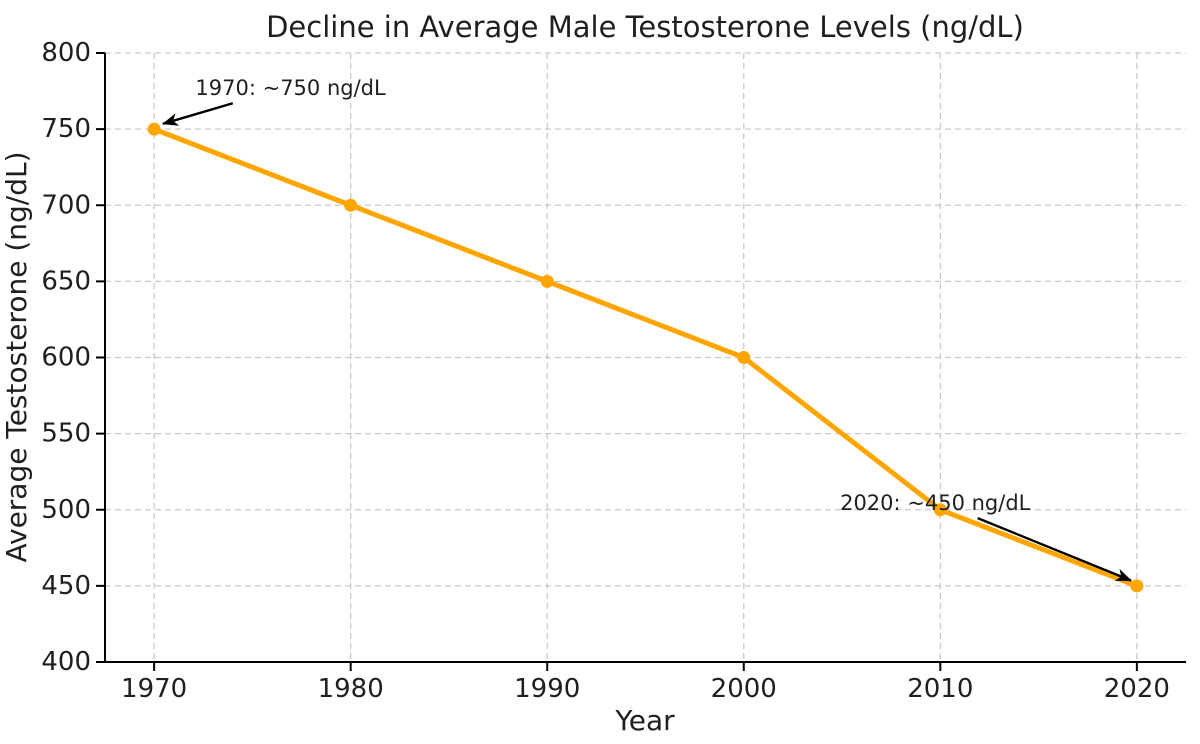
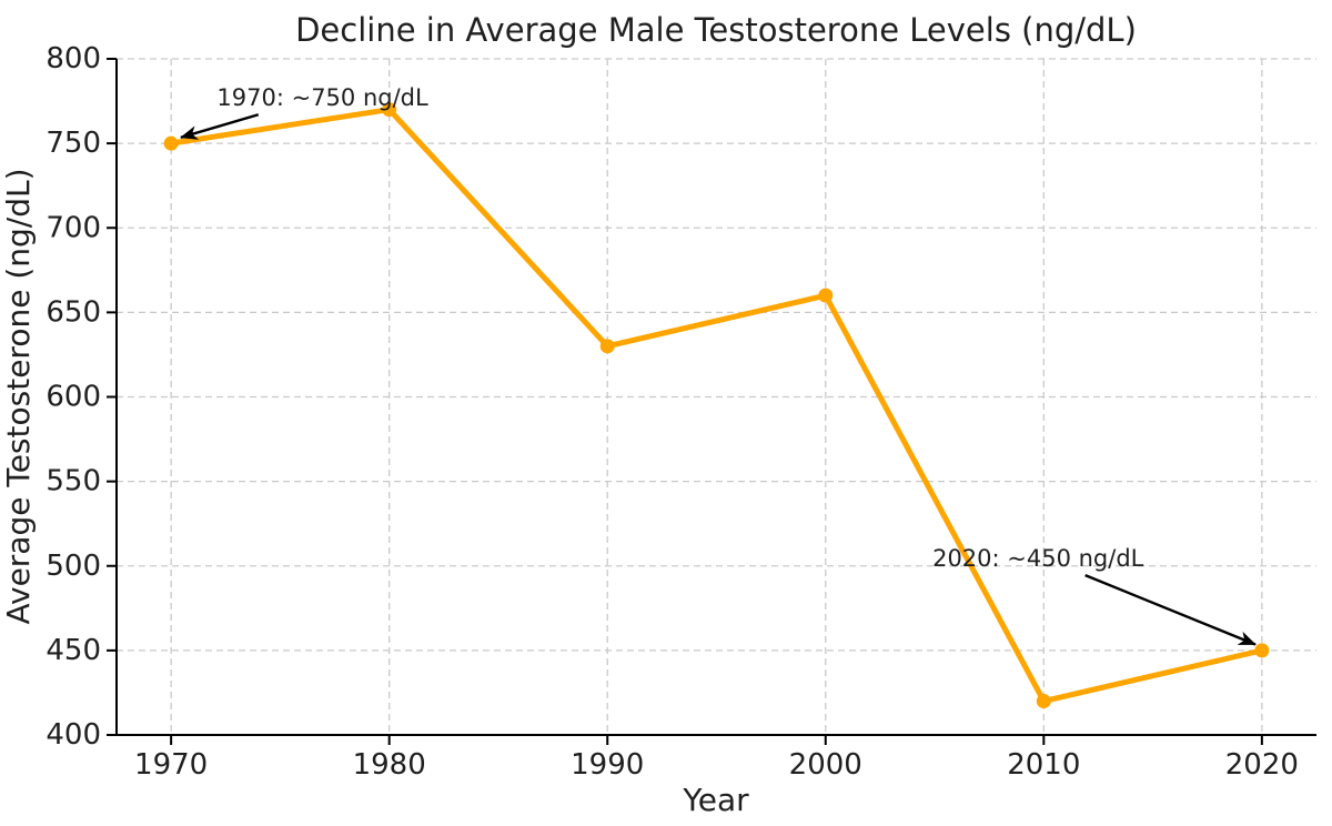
1980: 700 -> 770
1990: 650 -> 630
2000: 600 -> 660
2010: 500 -> 420
